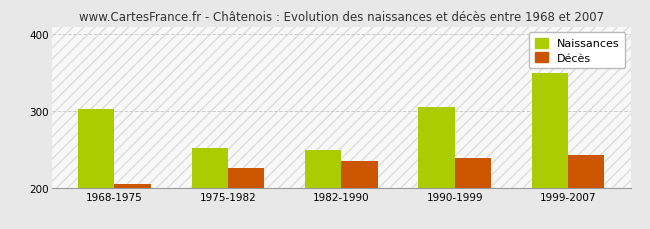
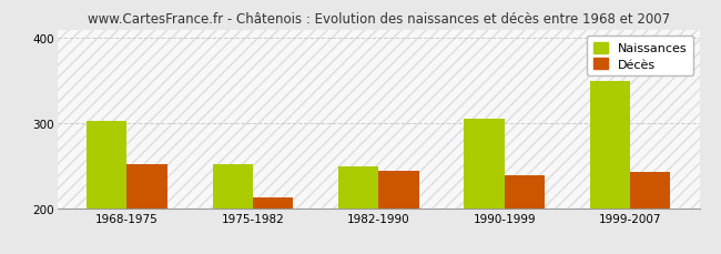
Décès/1968-1975: 205 -> 252
Décès/1975-1982: 226 -> 212
Décès/1982-1990: 235 -> 244
